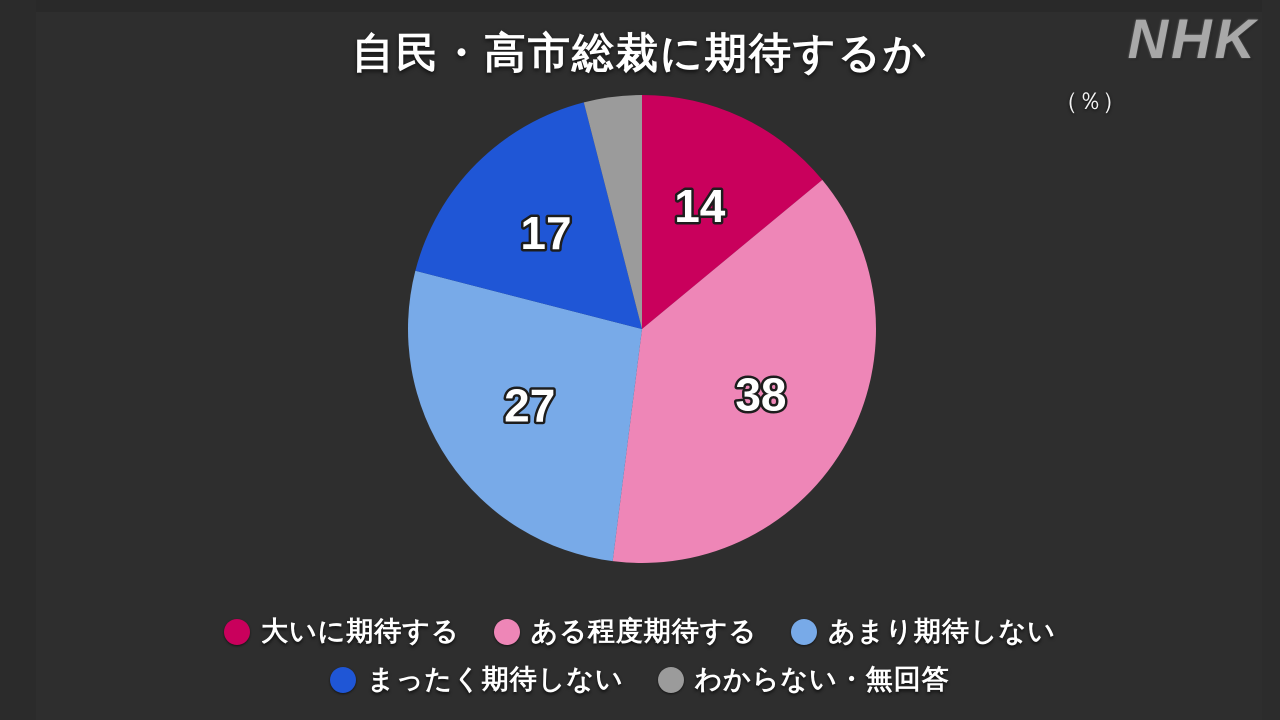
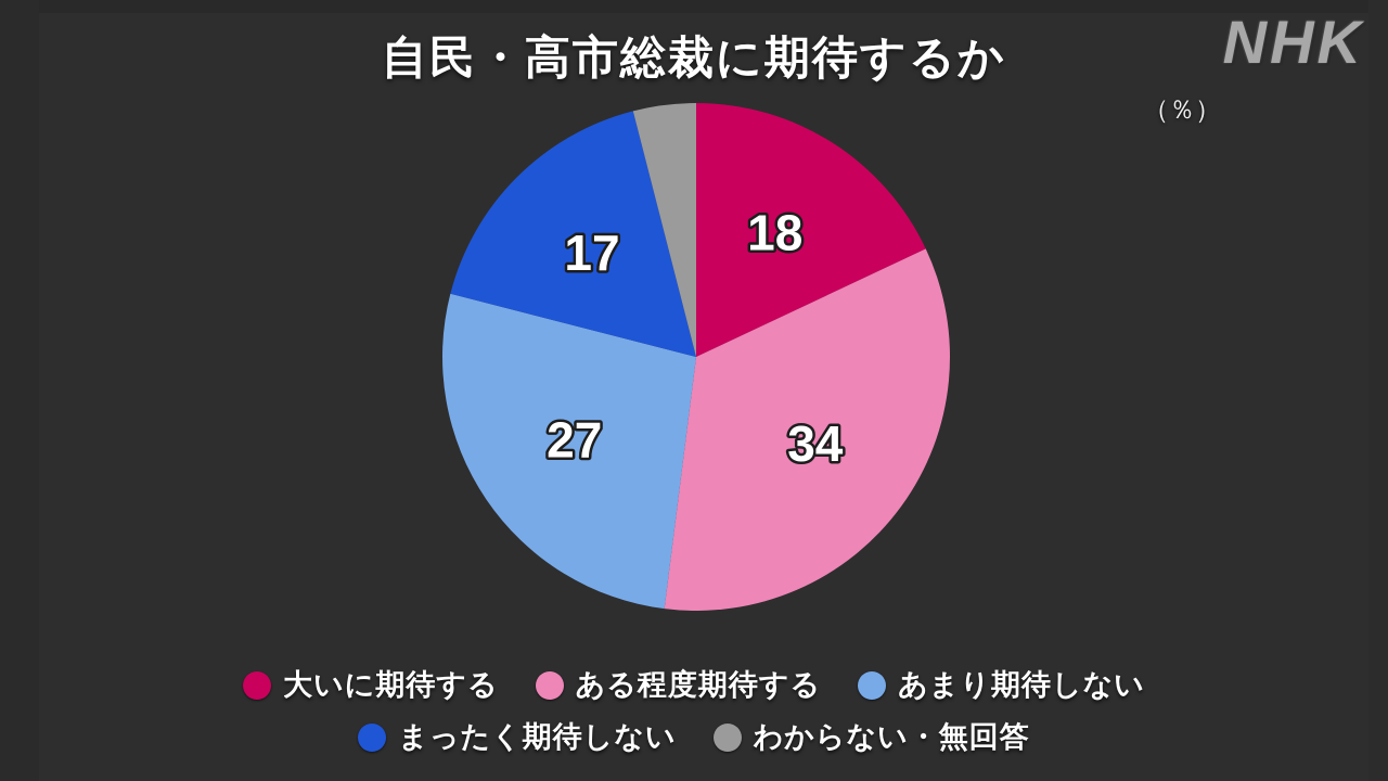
大いに期待する: 14 -> 18
ある程度期待する: 38 -> 34
